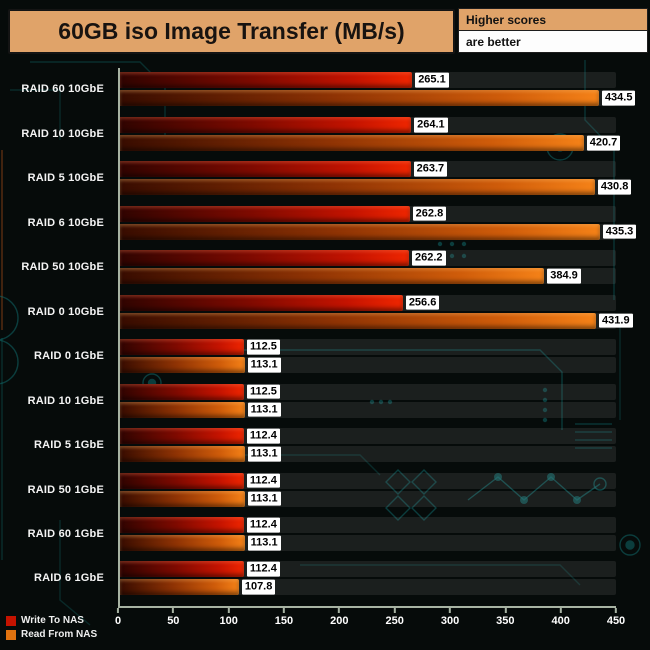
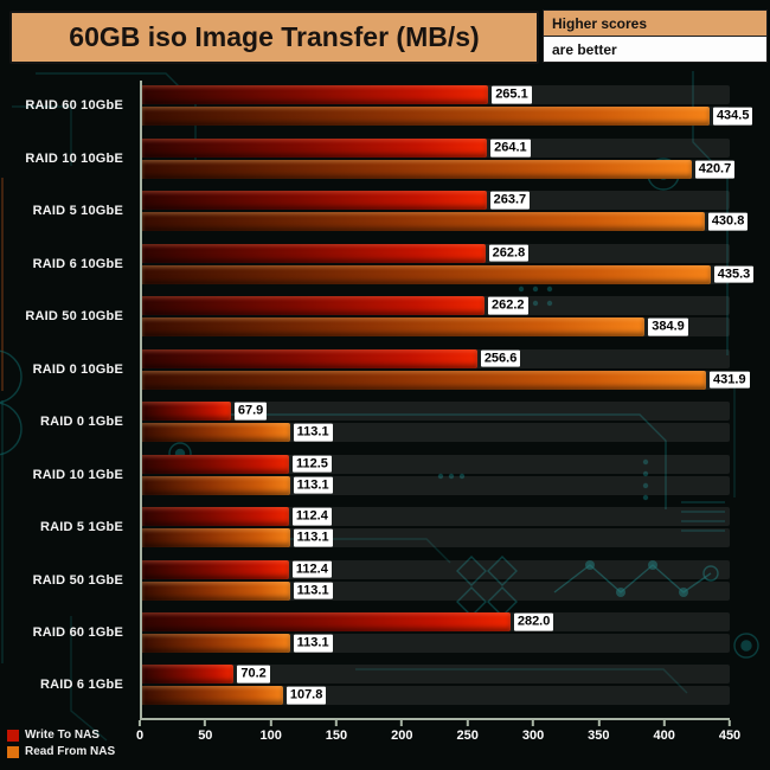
Write To NAS/RAID 0 1GbE: 112.5 -> 67.9
Write To NAS/RAID 60 1GbE: 112.4 -> 282.0
Write To NAS/RAID 6 1GbE: 112.4 -> 70.2
